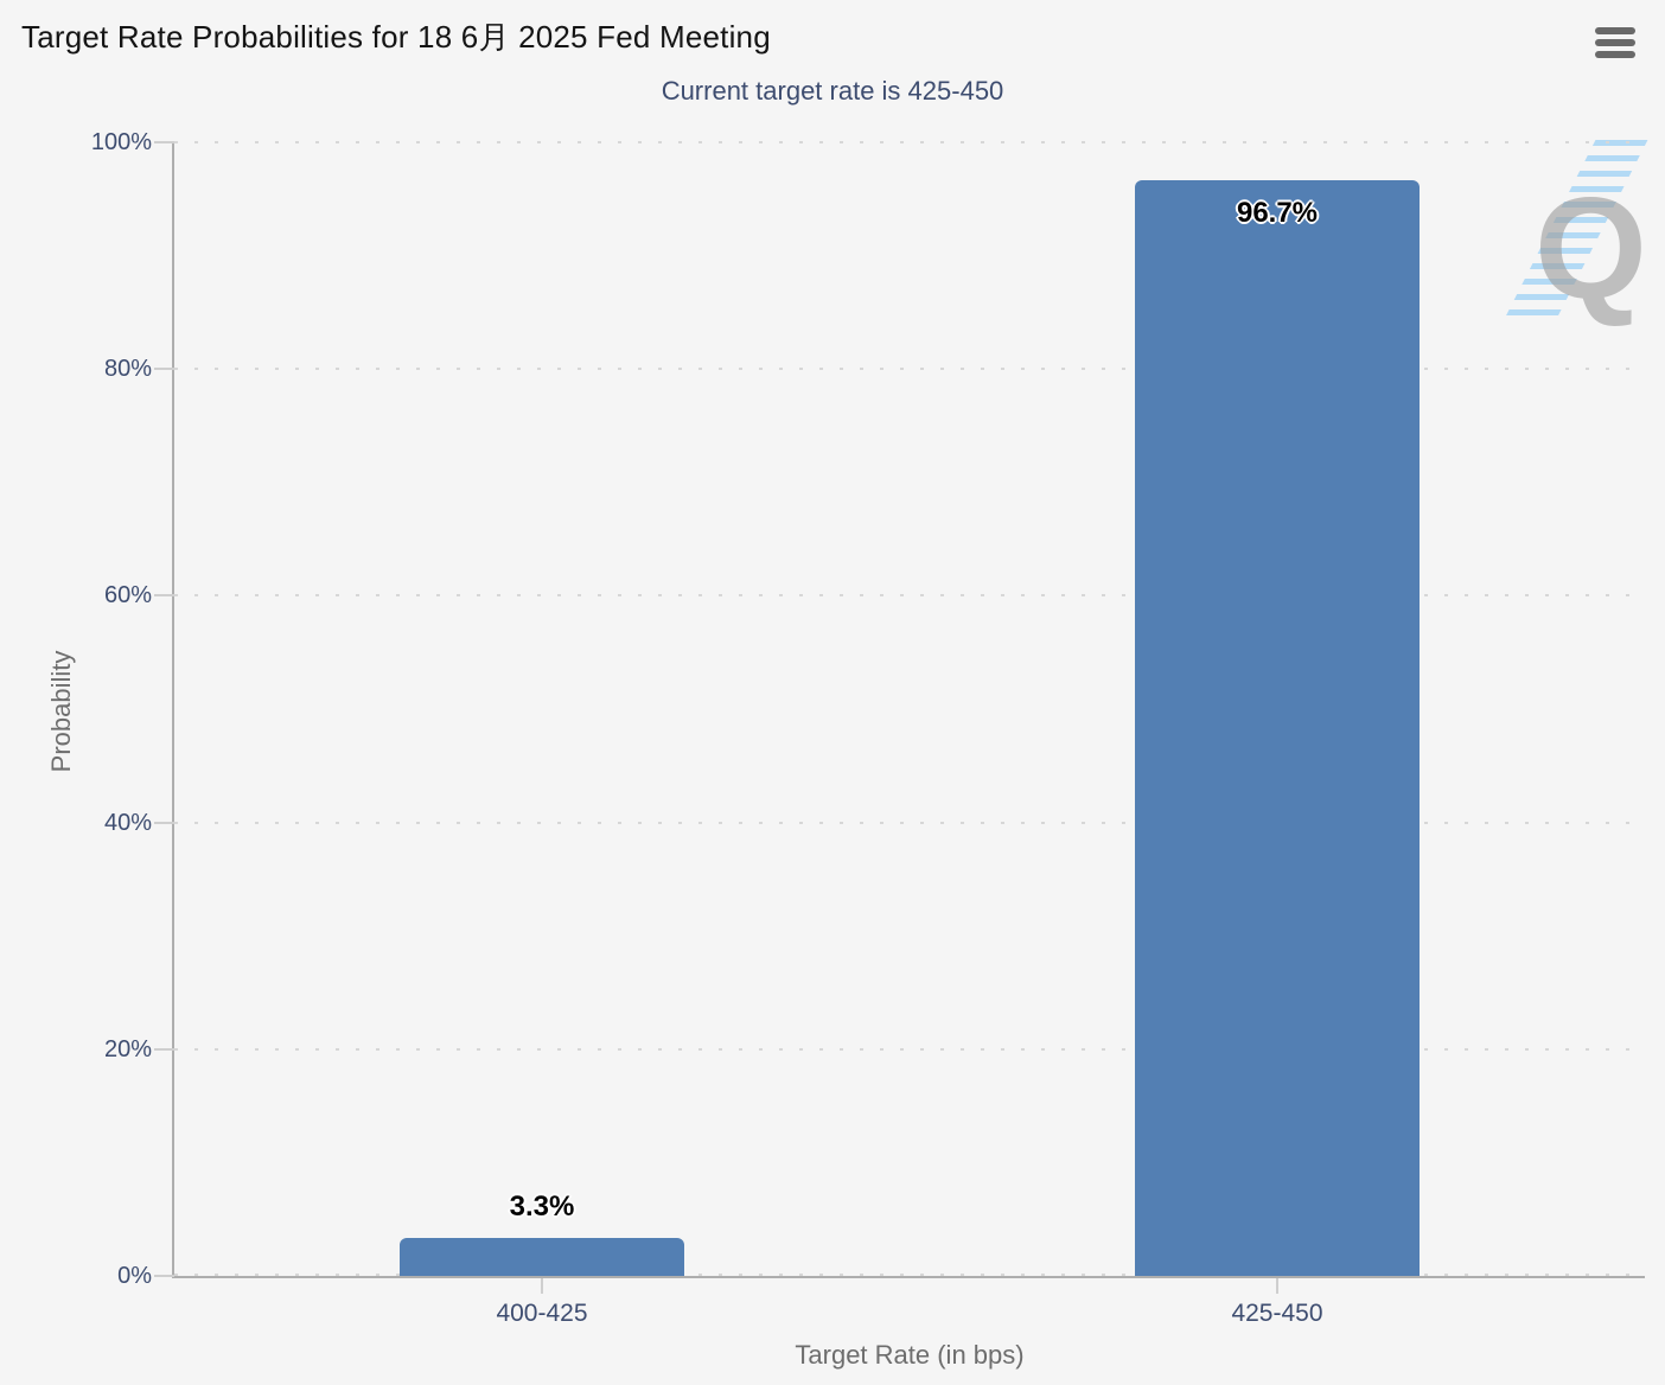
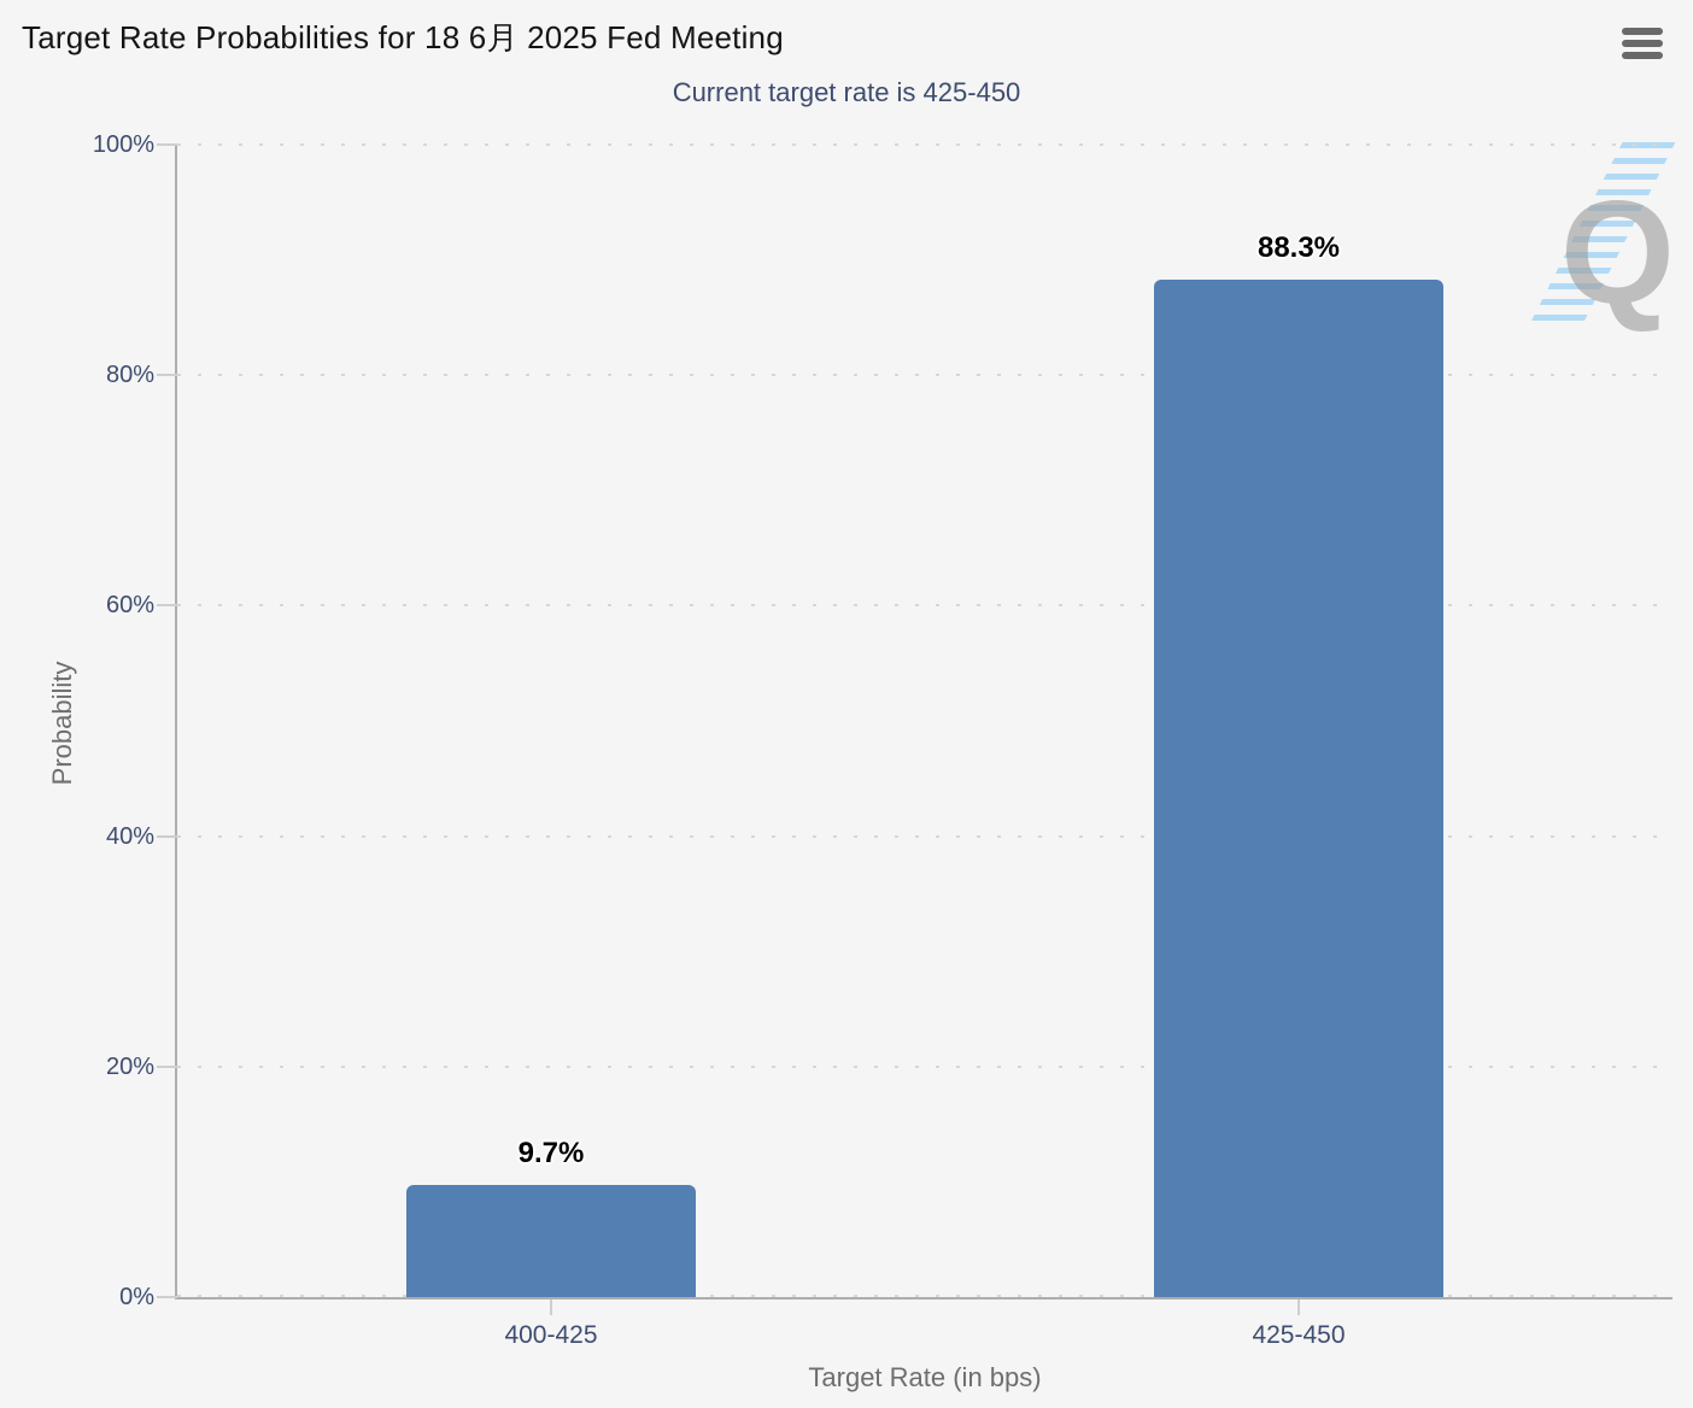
400-425: 3.3% -> 9.7%
425-450: 96.7% -> 88.3%
